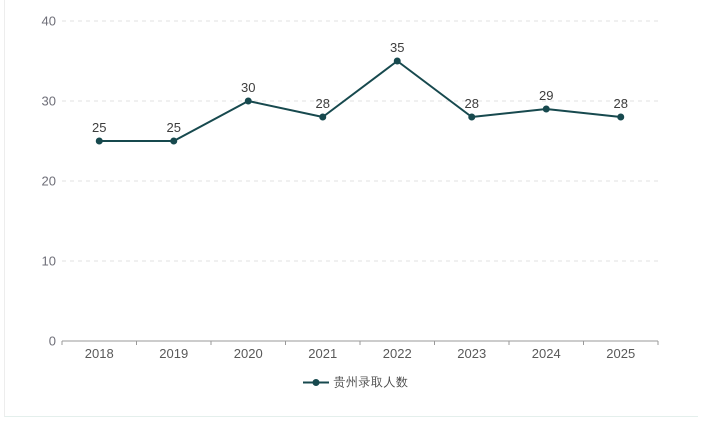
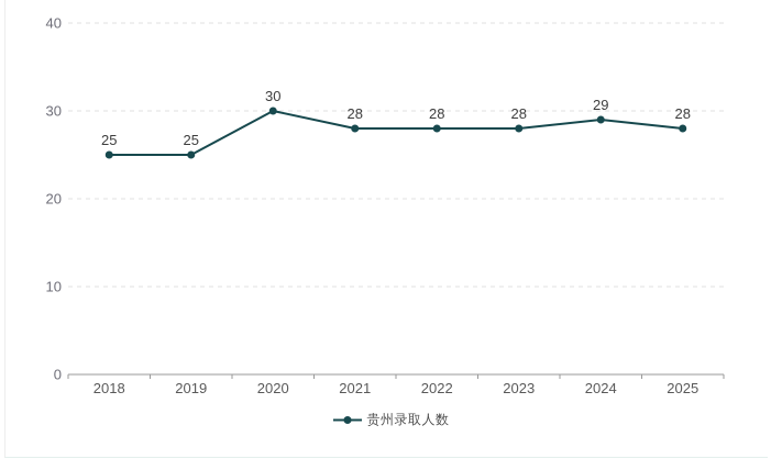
2022: 35 -> 28
